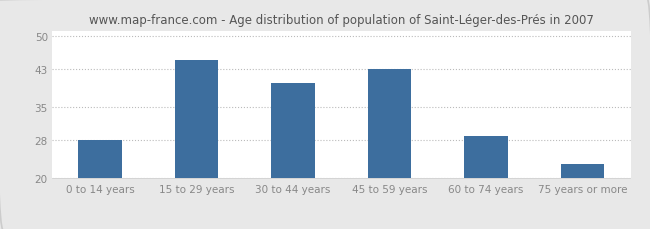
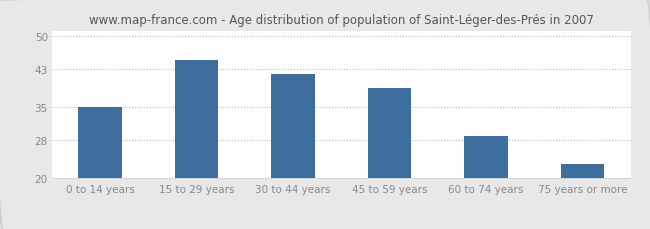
0 to 14 years: 28 -> 35
30 to 44 years: 40 -> 42
45 to 59 years: 43 -> 39
